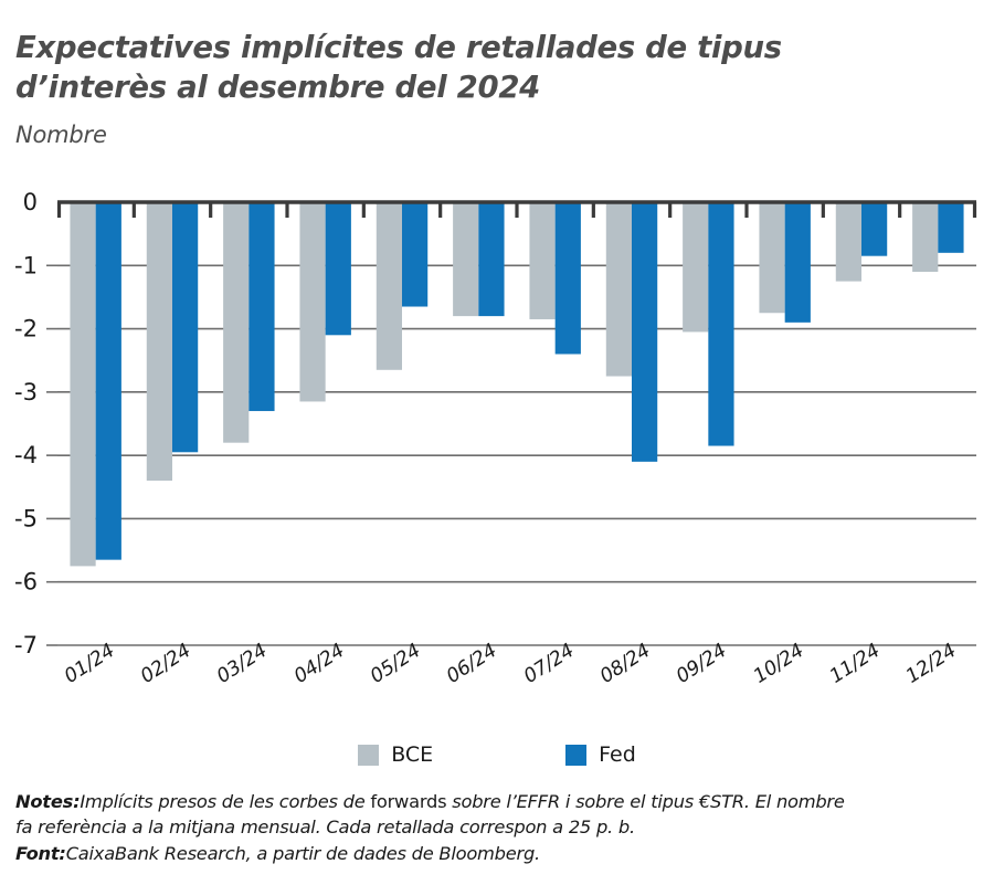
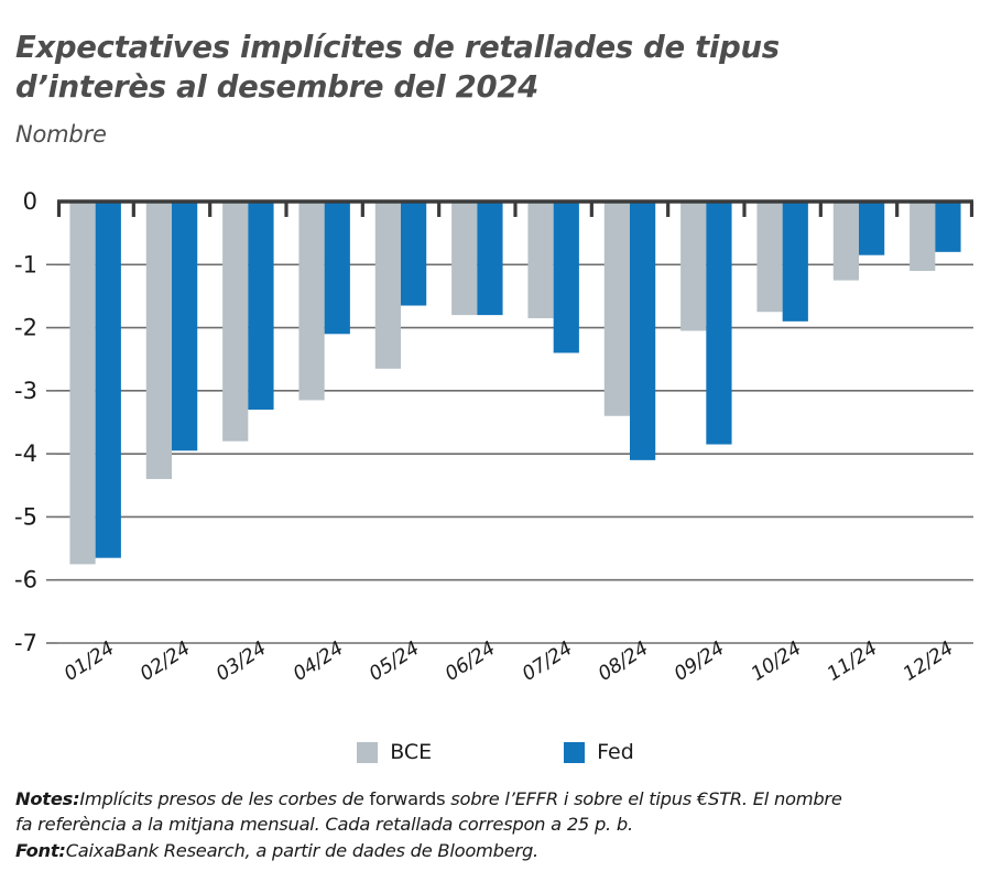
BCE/08/24: -2.8 -> -3.4
